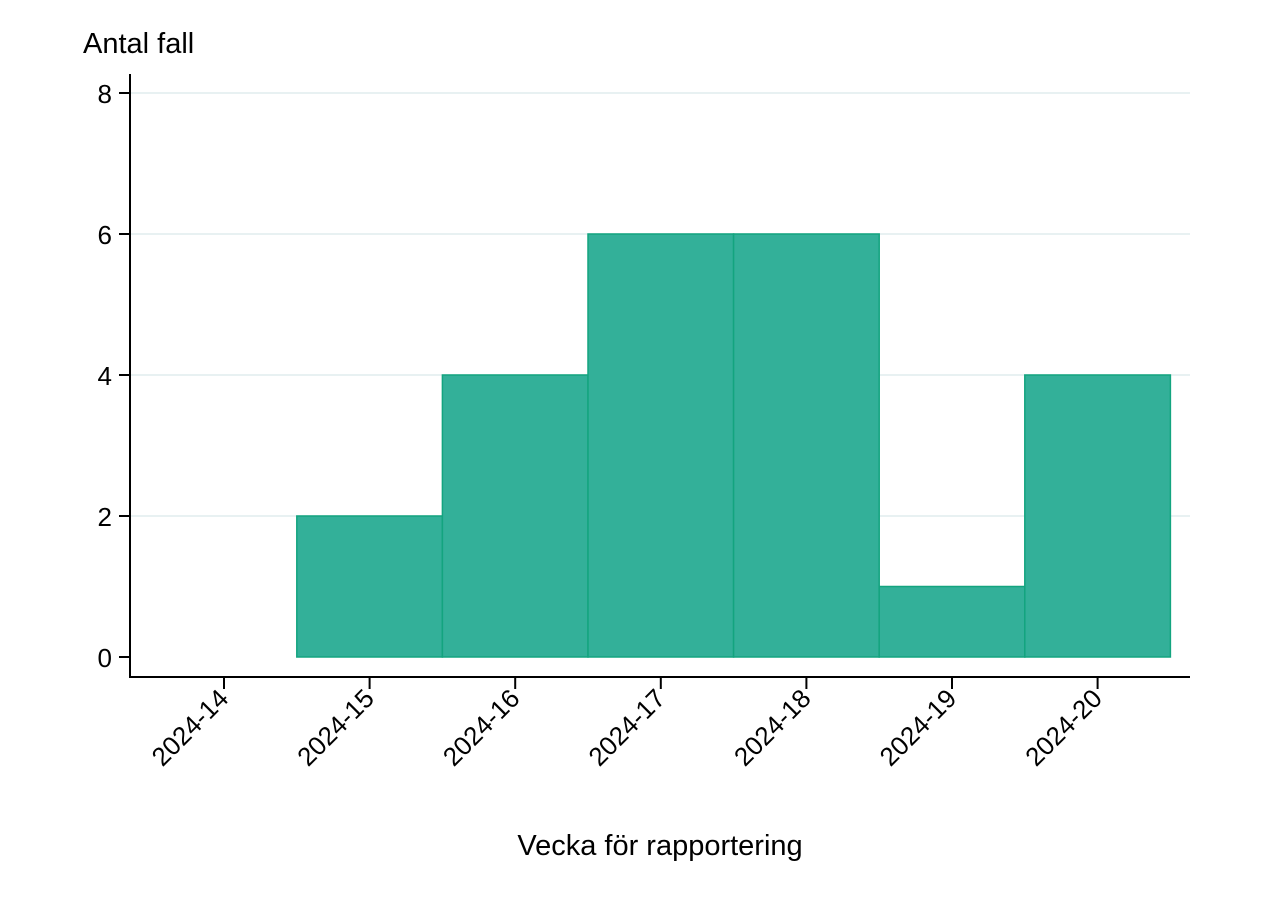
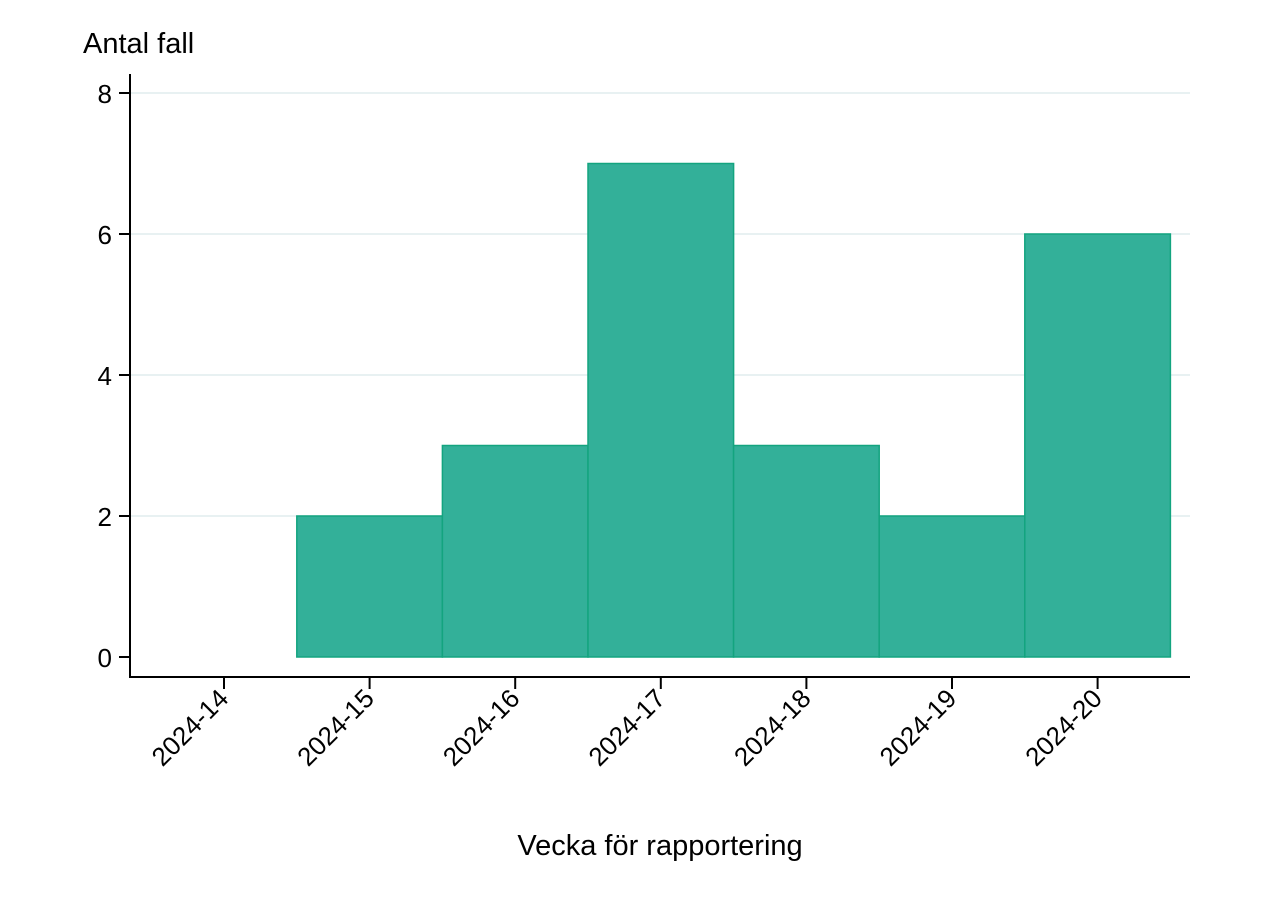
2024-16: 4 -> 3
2024-17: 6 -> 7
2024-18: 6 -> 3
2024-19: 1 -> 2
2024-20: 4 -> 6
